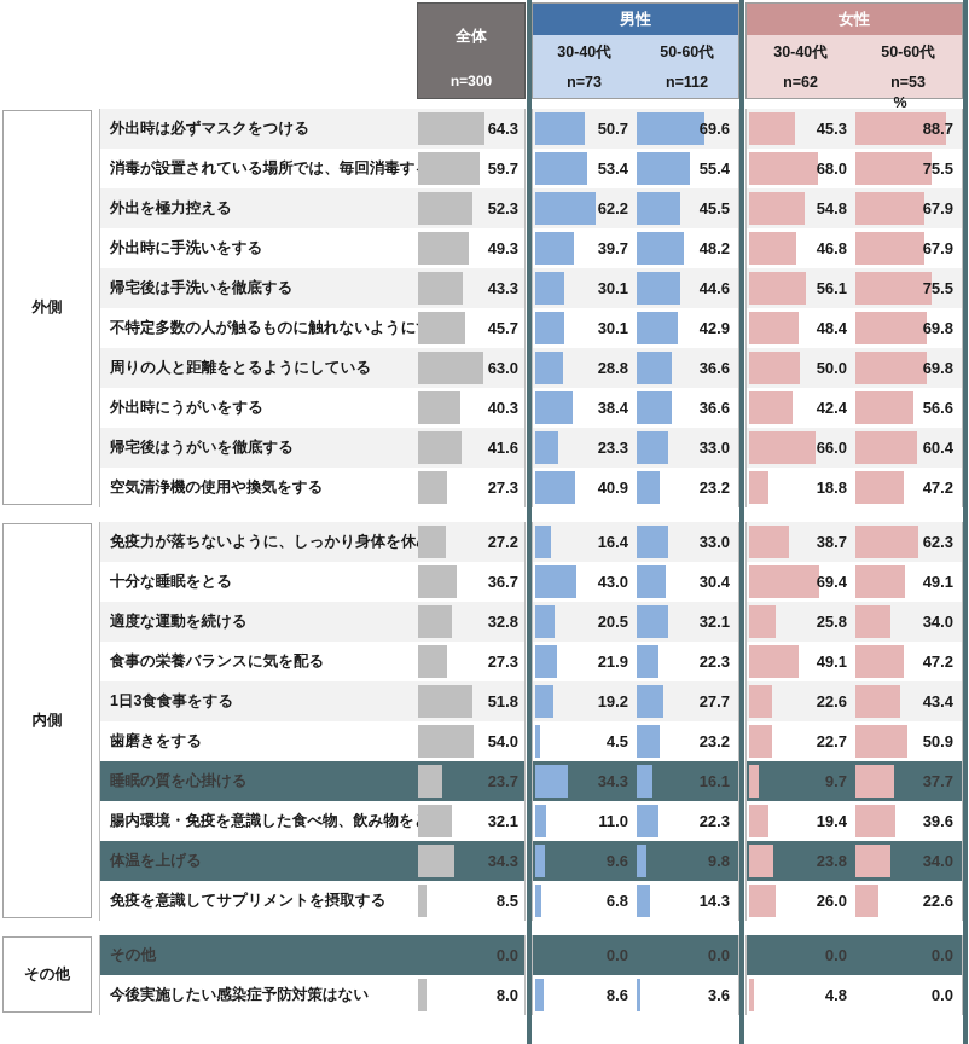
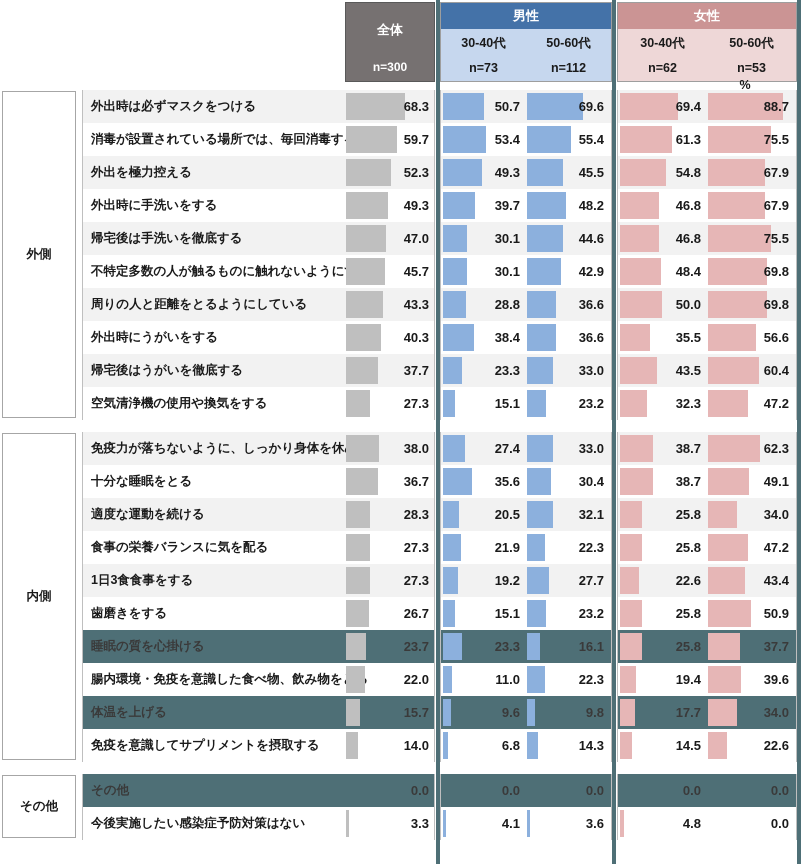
全体 n=300/外出時は必ずマスクをつける: 64.3 -> 68.3
女性 30-40代 n=62/外出時は必ずマスクをつける: 45.3 -> 69.4
女性 30-40代 n=62/消毒が設置されている場所では、毎回消毒する: 68.0 -> 61.3
男性 30-40代 n=73/外出を極力控える: 62.2 -> 49.3
全体 n=300/帰宅後は手洗いを徹底する: 43.3 -> 47.0
女性 30-40代 n=62/帰宅後は手洗いを徹底する: 56.1 -> 46.8
全体 n=300/周りの人と距離をとるようにしている: 63.0 -> 43.3
女性 30-40代 n=62/外出時にうがいをする: 42.4 -> 35.5
全体 n=300/帰宅後はうがいを徹底する: 41.6 -> 37.7
女性 30-40代 n=62/帰宅後はうがいを徹底する: 66.0 -> 43.5
男性 30-40代 n=73/空気清浄機の使用や換気をする: 40.9 -> 15.1
女性 30-40代 n=62/空気清浄機の使用や換気をする: 18.8 -> 32.3
全体 n=300/免疫力が落ちないように、しっかり身体を休める: 27.2 -> 38.0
男性 30-40代 n=73/免疫力が落ちないように、しっかり身体を休める: 16.4 -> 27.4
男性 30-40代 n=73/十分な睡眠をとる: 43.0 -> 35.6
女性 30-40代 n=62/十分な睡眠をとる: 69.4 -> 38.7
全体 n=300/適度な運動を続ける: 32.8 -> 28.3
女性 30-40代 n=62/食事の栄養バランスに気を配る: 49.1 -> 25.8
全体 n=300/1日3食食事をする: 51.8 -> 27.3
全体 n=300/歯磨きをする: 54.0 -> 26.7
男性 30-40代 n=73/歯磨きをする: 4.5 -> 15.1
女性 30-40代 n=62/歯磨きをする: 22.7 -> 25.8
男性 30-40代 n=73/睡眠の質を心掛ける: 34.3 -> 23.3
女性 30-40代 n=62/睡眠の質を心掛ける: 9.7 -> 25.8
全体 n=300/腸内環境・免疫を意識した食べ物、飲み物をとる: 32.1 -> 22.0
全体 n=300/体温を上げる: 34.3 -> 15.7
女性 30-40代 n=62/体温を上げる: 23.8 -> 17.7
全体 n=300/免疫を意識してサプリメントを摂取する: 8.5 -> 14.0
女性 30-40代 n=62/免疫を意識してサプリメントを摂取する: 26.0 -> 14.5
全体 n=300/今後実施したい感染症予防対策はない: 8.0 -> 3.3
男性 30-40代 n=73/今後実施したい感染症予防対策はない: 8.6 -> 4.1
